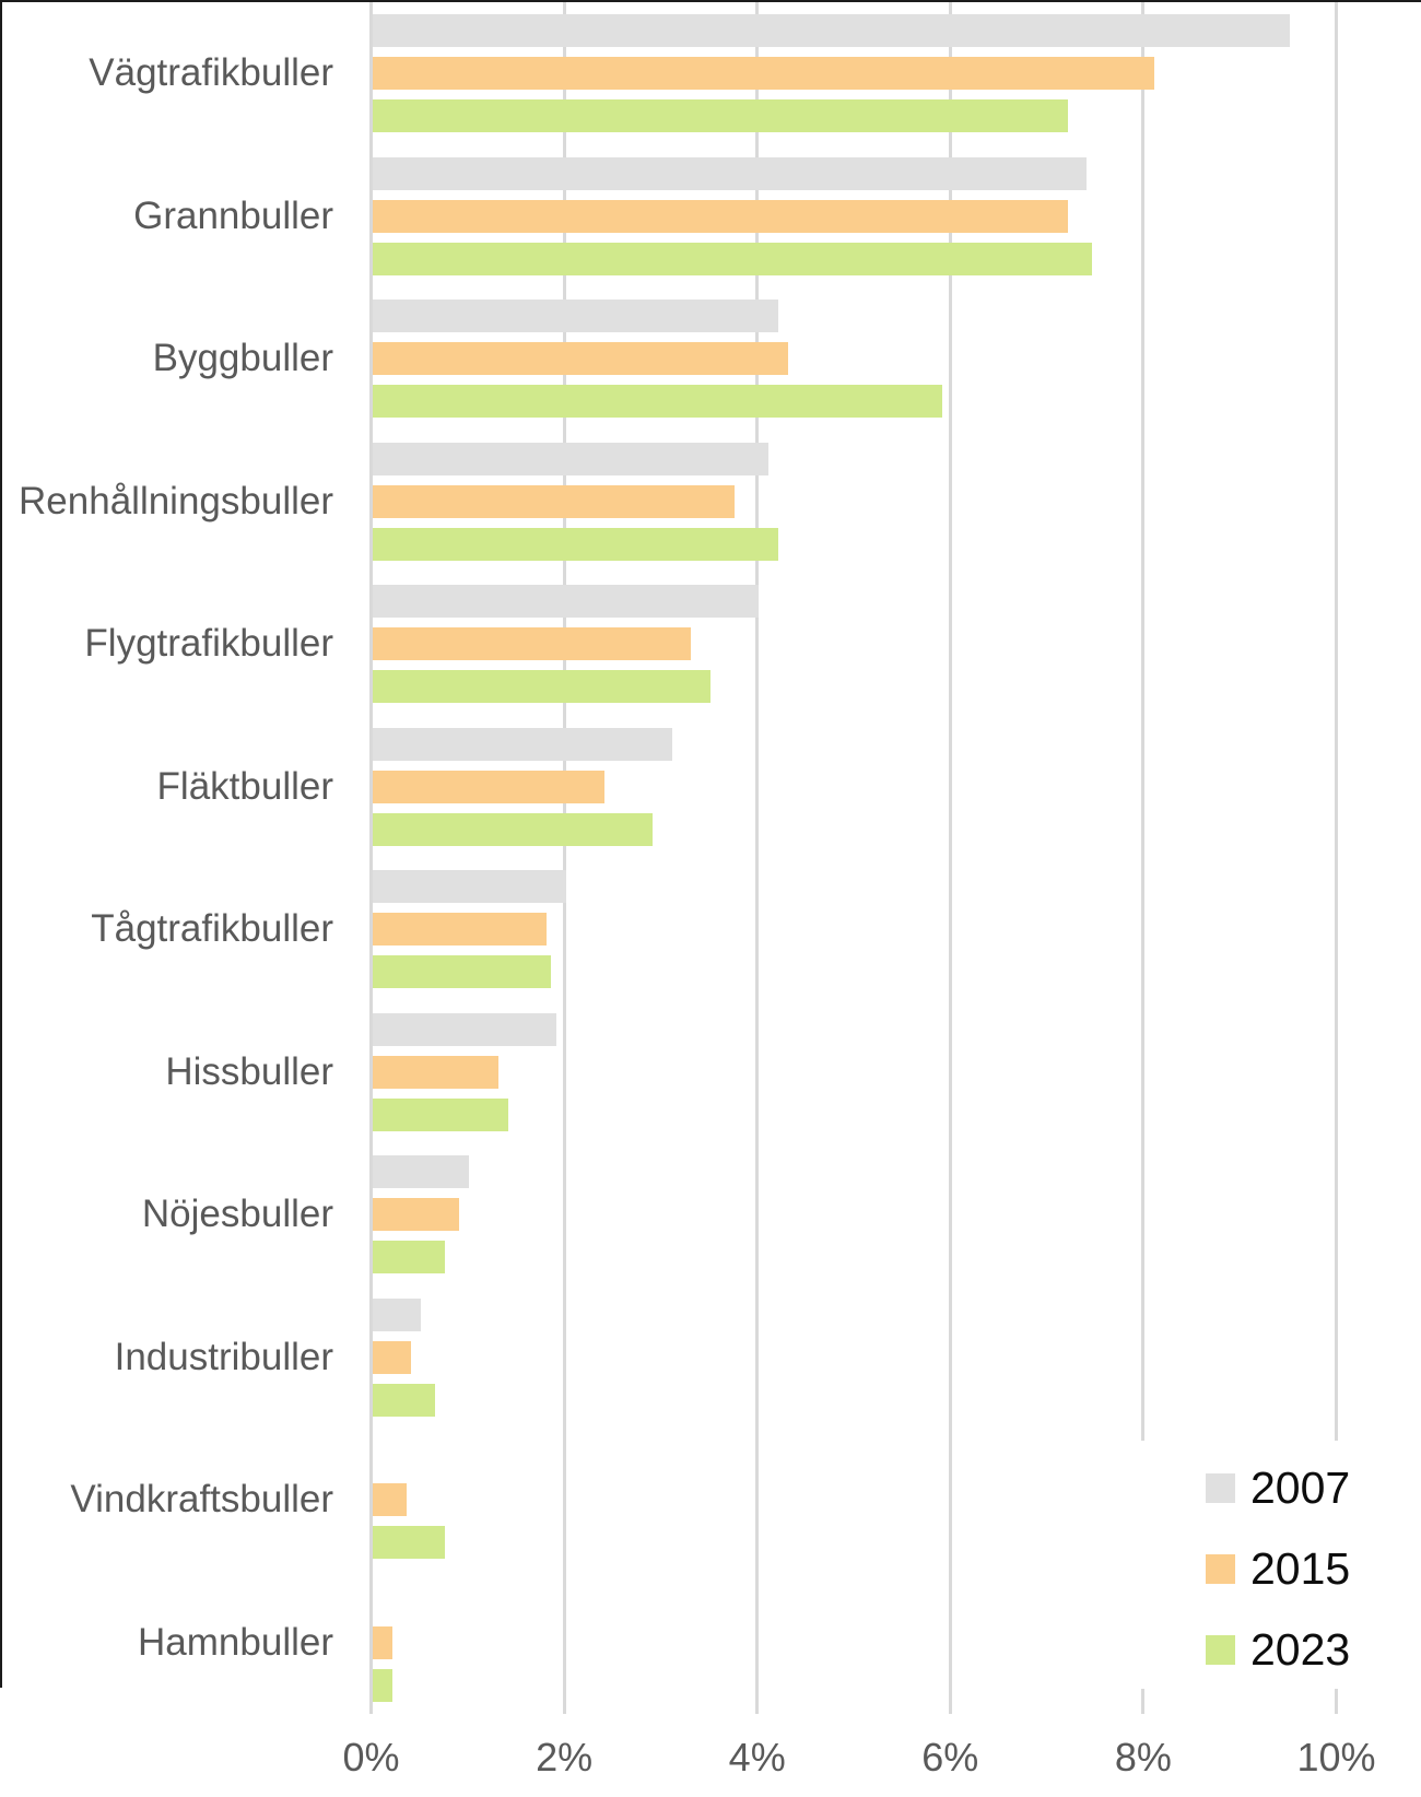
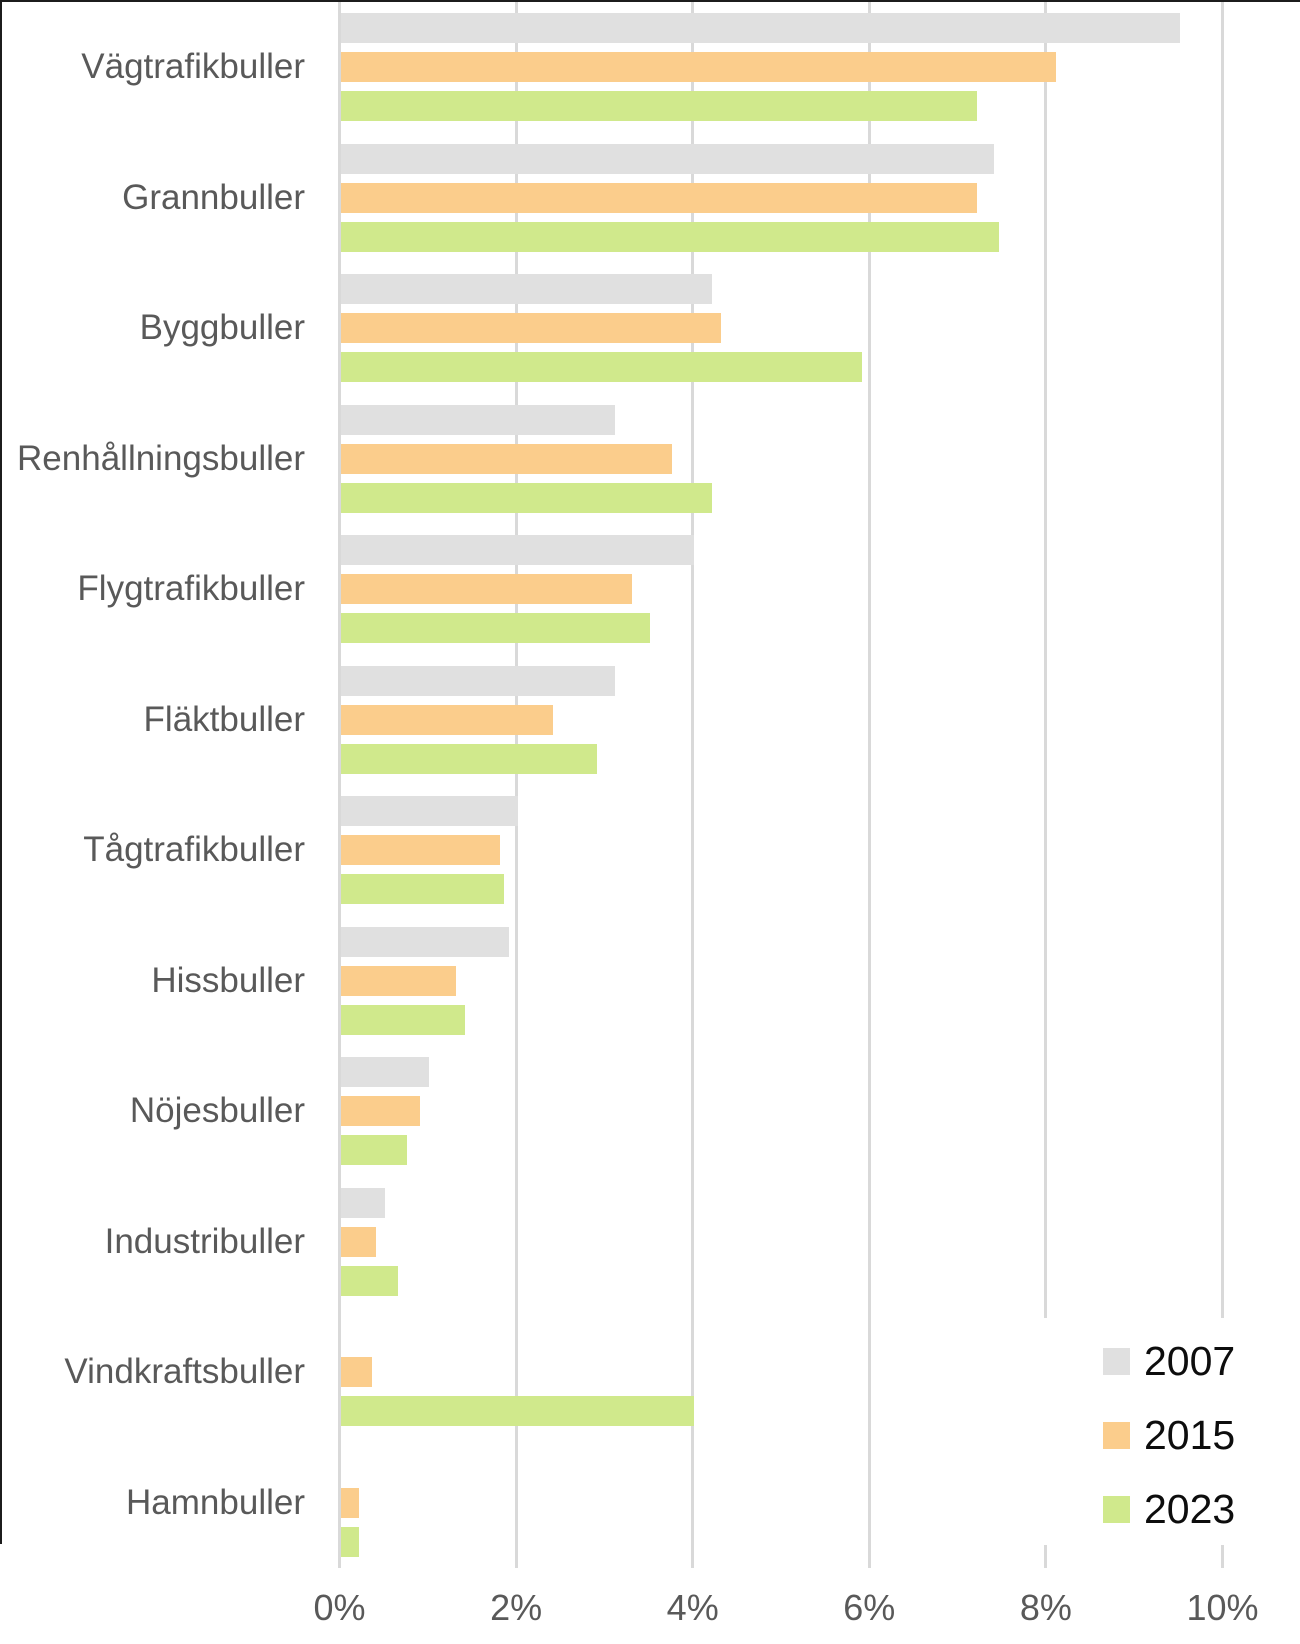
2007/Renhållningsbuller: 4.1% -> 3.1%
2023/Vindkraftsbuller: 0.8% -> 4.0%
